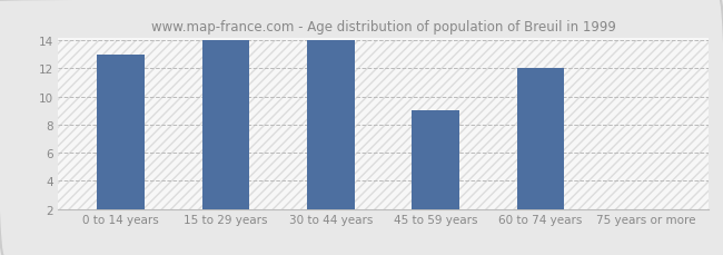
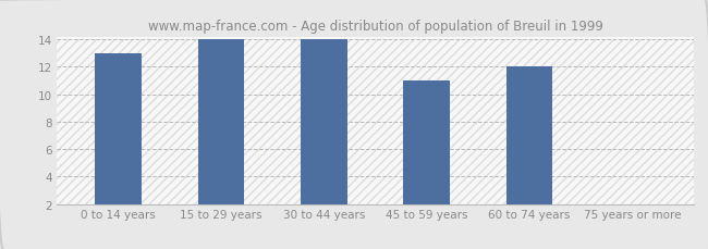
45 to 59 years: 9 -> 11
